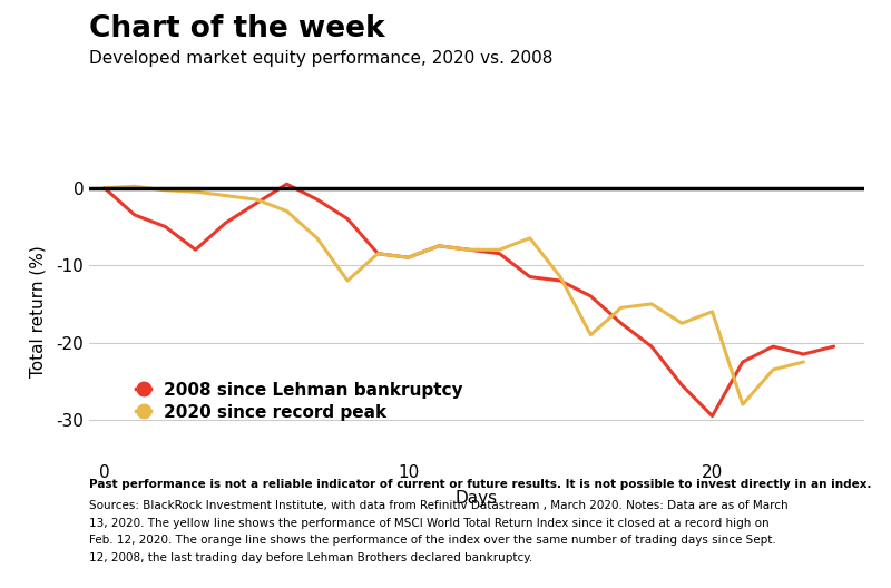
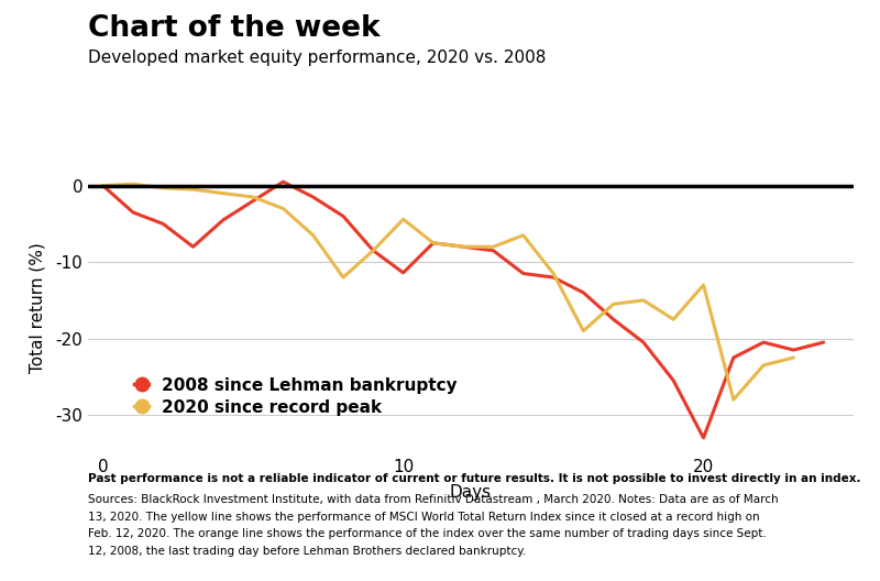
2008 since Lehman bankruptcy/10: -9.0 -> -11.4
2020 since record peak/10: -9.0 -> -4.4
2008 since Lehman bankruptcy/20: -29.5 -> -33.0
2020 since record peak/20: -16.0 -> -13.0
